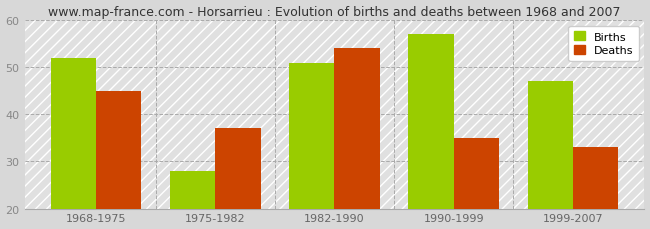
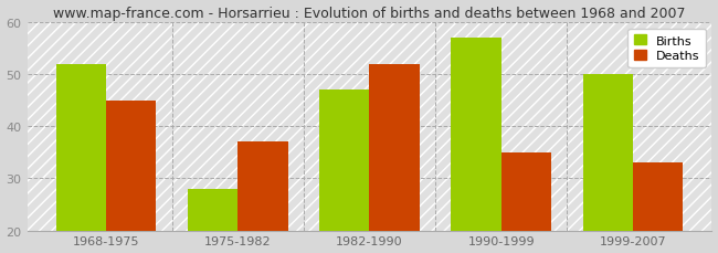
Births/1982-1990: 51 -> 47
Deaths/1982-1990: 54 -> 52
Births/1999-2007: 47 -> 50
